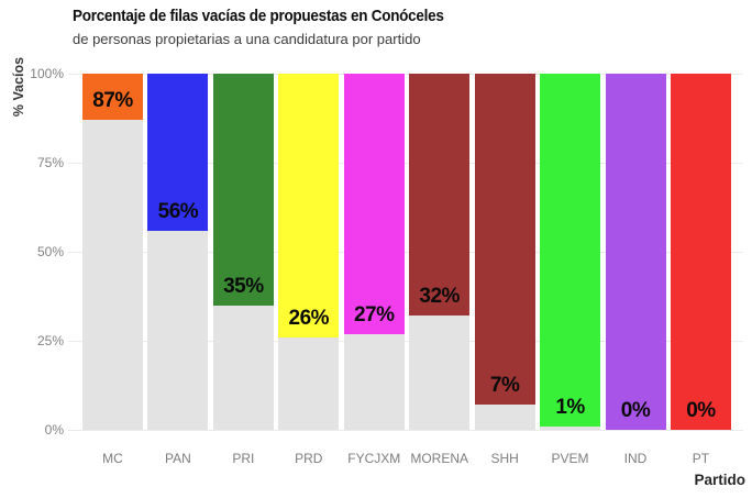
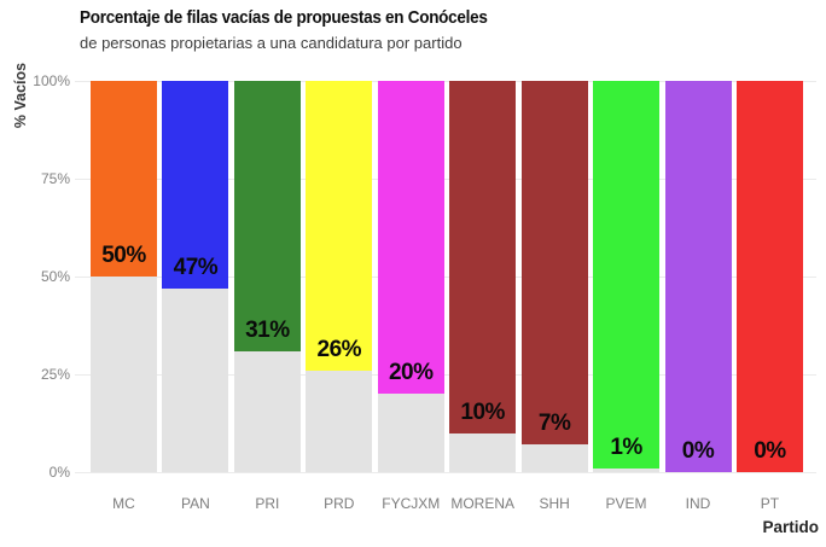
MC: 87% -> 50%
PAN: 56% -> 47%
PRI: 35% -> 31%
FYCJXM: 27% -> 20%
MORENA: 32% -> 10%
